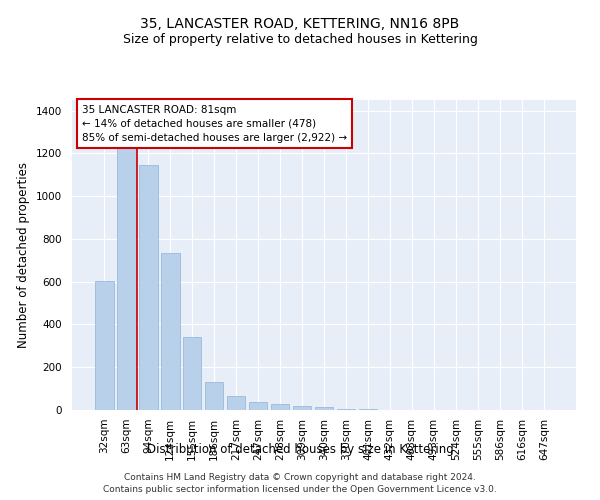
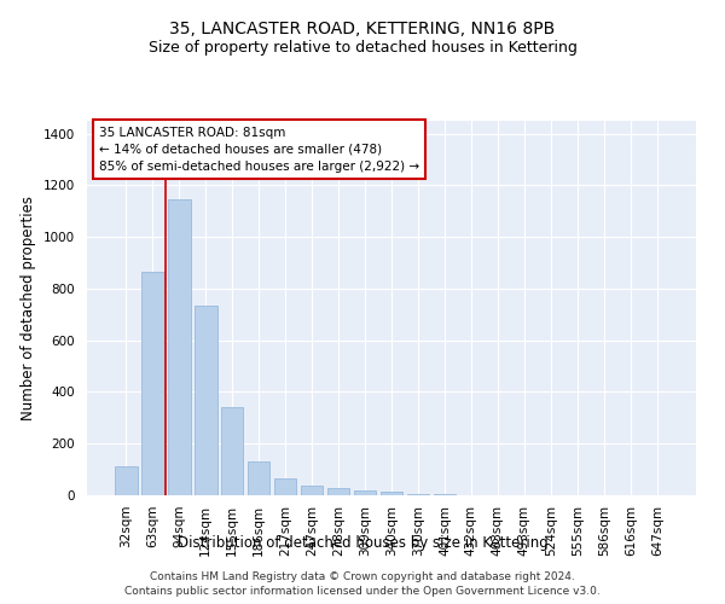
32sqm: 605 -> 110
63sqm: 1235 -> 865
